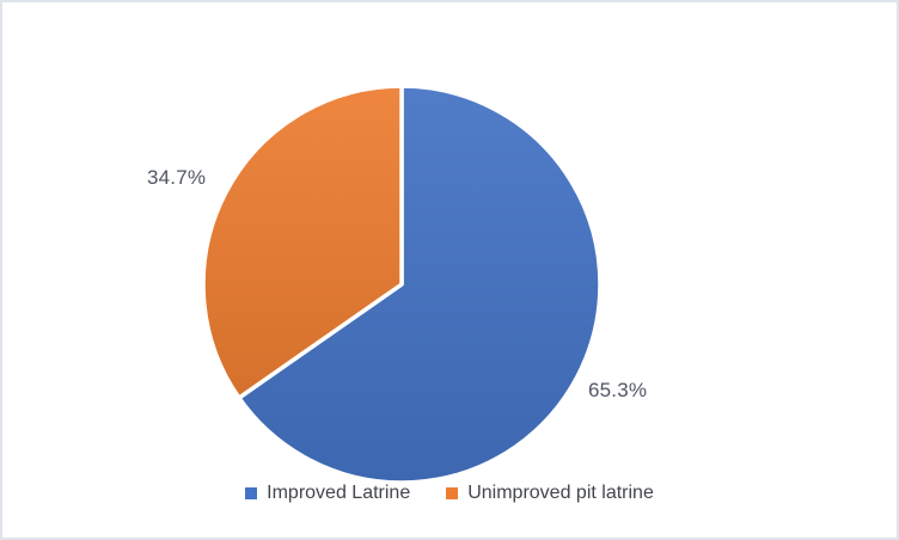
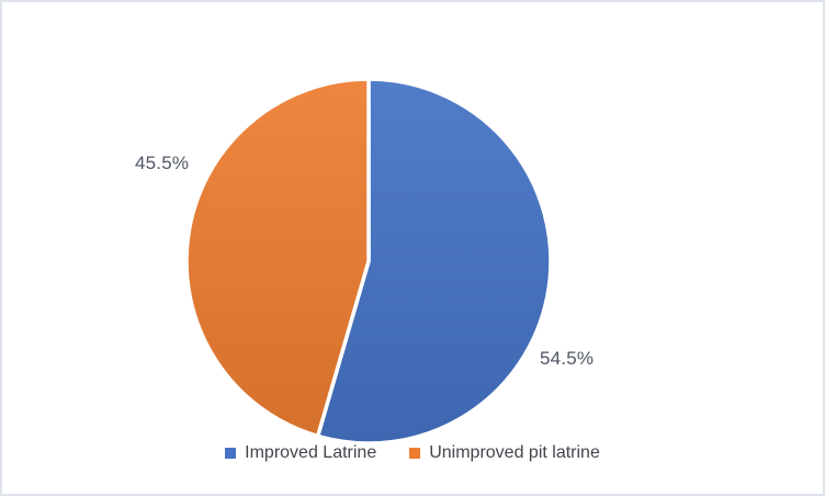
Improved Latrine: 65.3% -> 54.5%
Unimproved pit latrine: 34.7% -> 45.5%
